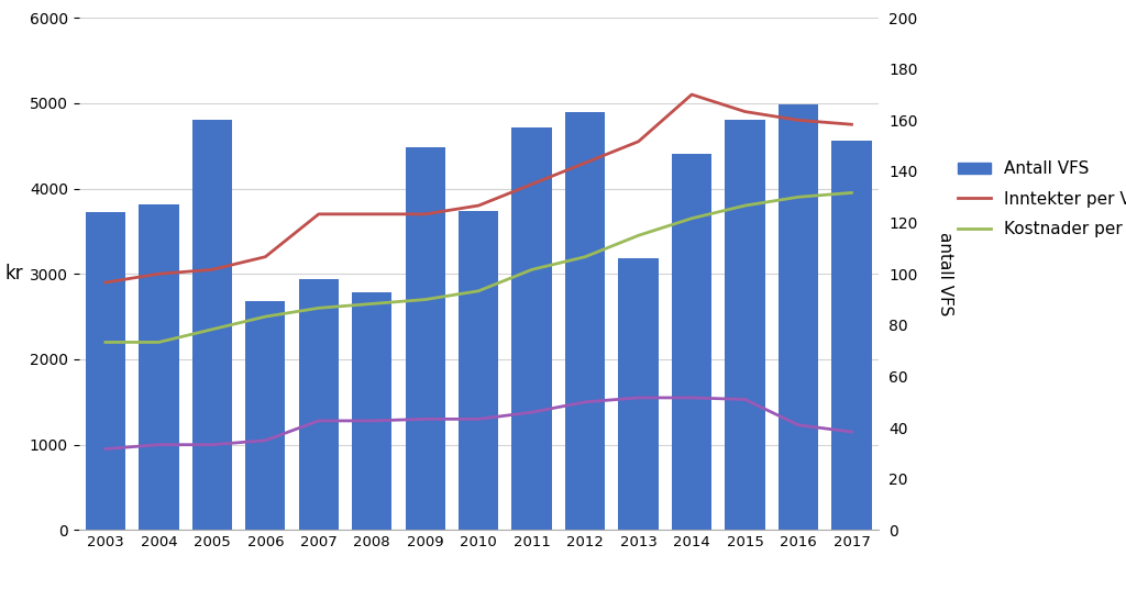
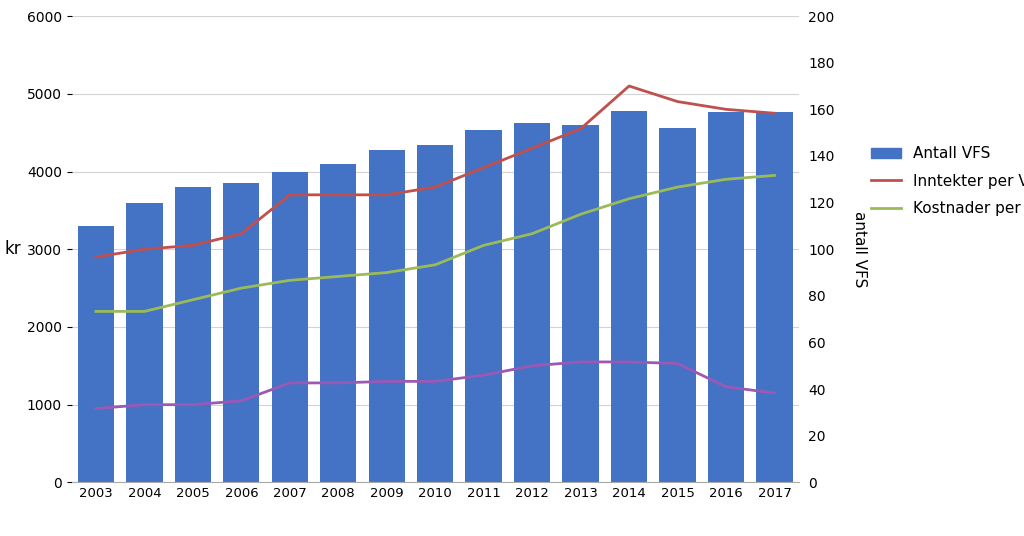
Antall VFS/2003: 3720 -> 3300
Antall VFS/2004: 3820 -> 3600
Antall VFS/2005: 4800 -> 3800
Antall VFS/2006: 2680 -> 3850
Antall VFS/2007: 2940 -> 4000
Antall VFS/2008: 2780 -> 4100
Antall VFS/2009: 4480 -> 4280
Antall VFS/2010: 3740 -> 4340
Antall VFS/2011: 4720 -> 4540
Antall VFS/2012: 4900 -> 4620
Antall VFS/2013: 3180 -> 4600
Antall VFS/2014: 4400 -> 4780
Antall VFS/2015: 4800 -> 4560
Antall VFS/2016: 4980 -> 4760
Antall VFS/2017: 4560 -> 4760
